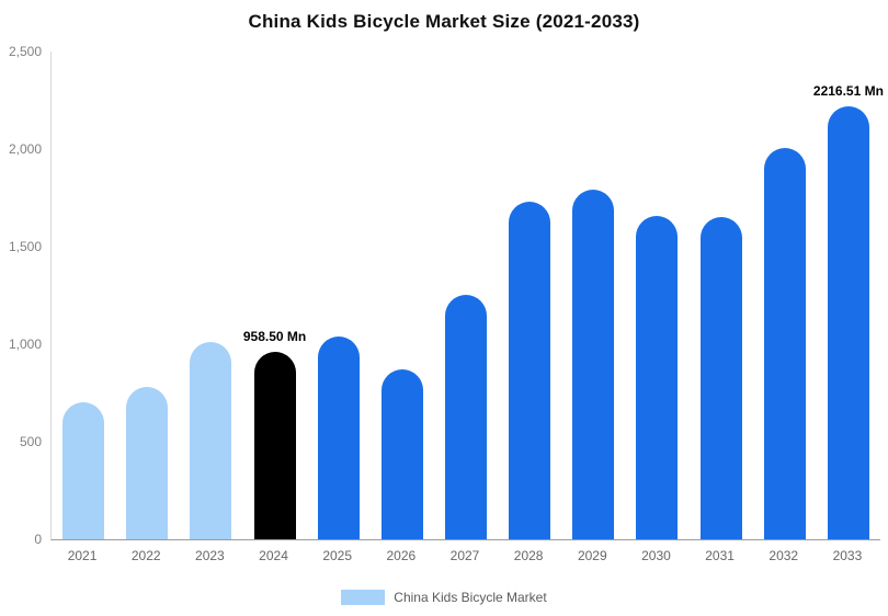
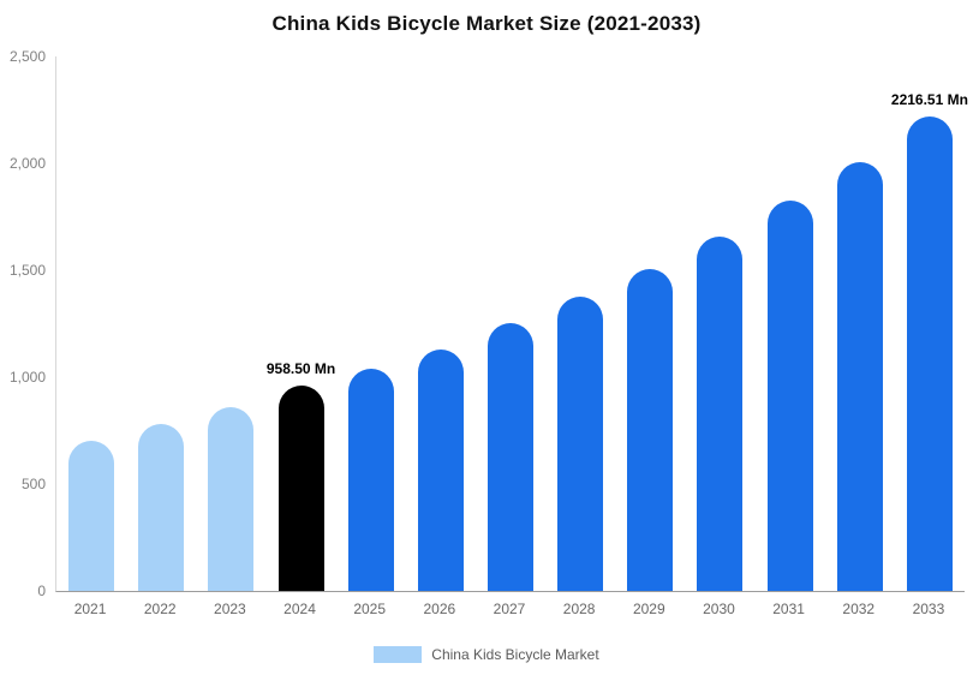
2023: 1010 -> 860
2026: 870 -> 1130
2028: 1730 -> 1380
2029: 1790 -> 1500
2031: 1650 -> 1820
